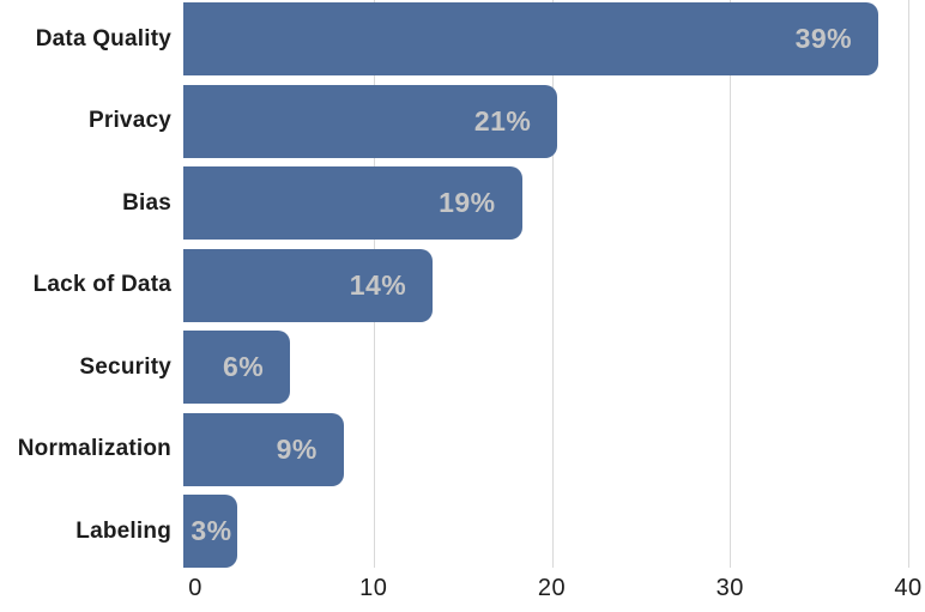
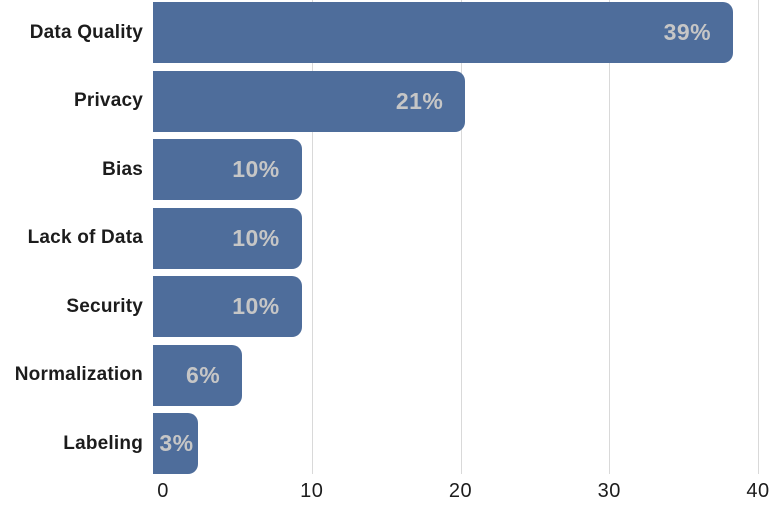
Bias: 19% -> 10%
Lack of Data: 14% -> 10%
Security: 6% -> 10%
Normalization: 9% -> 6%
